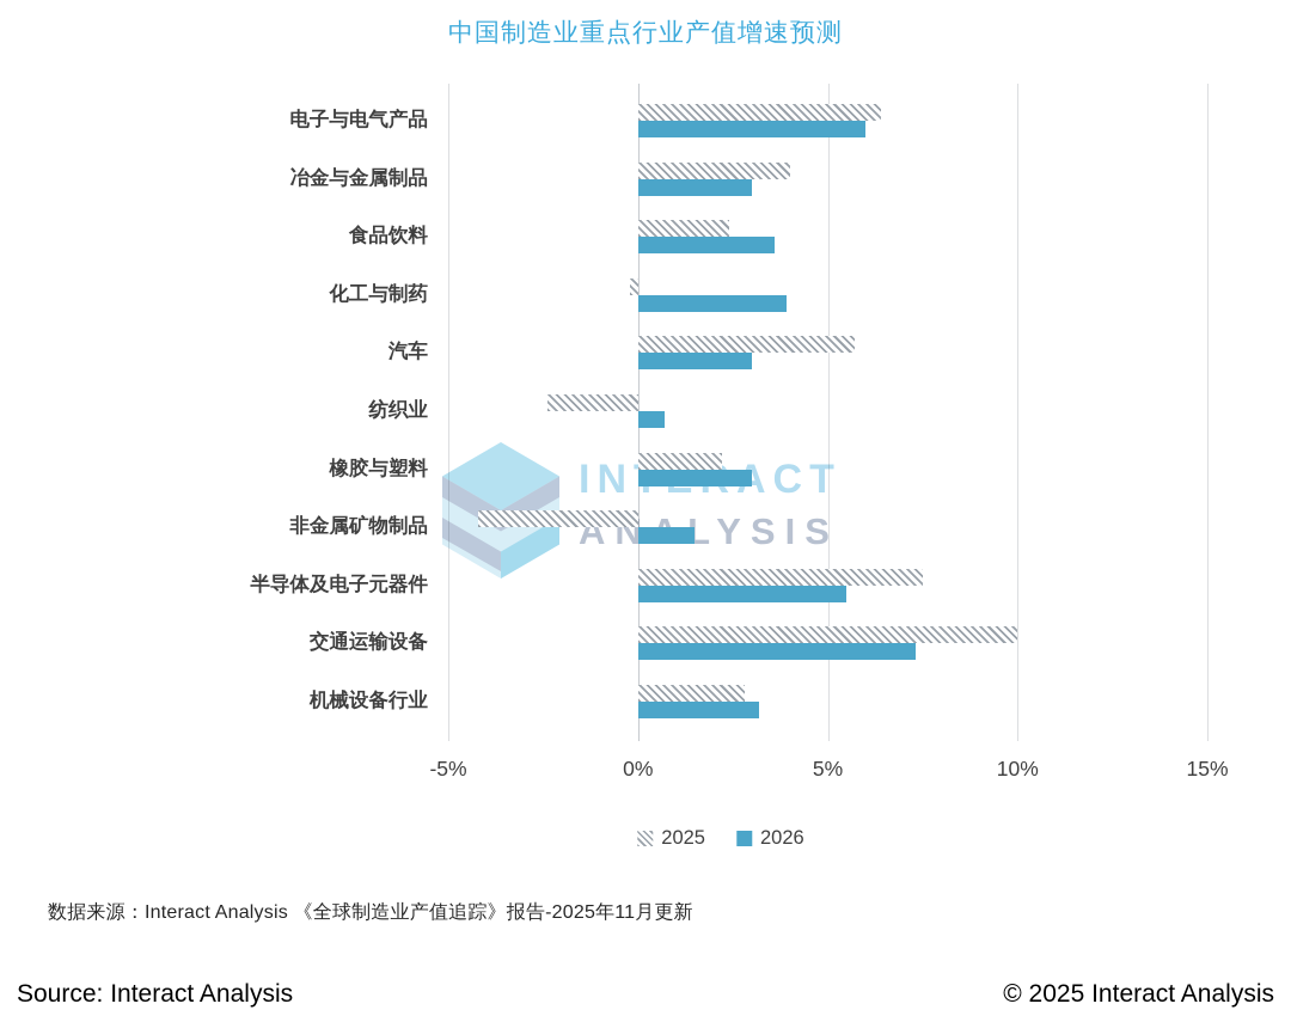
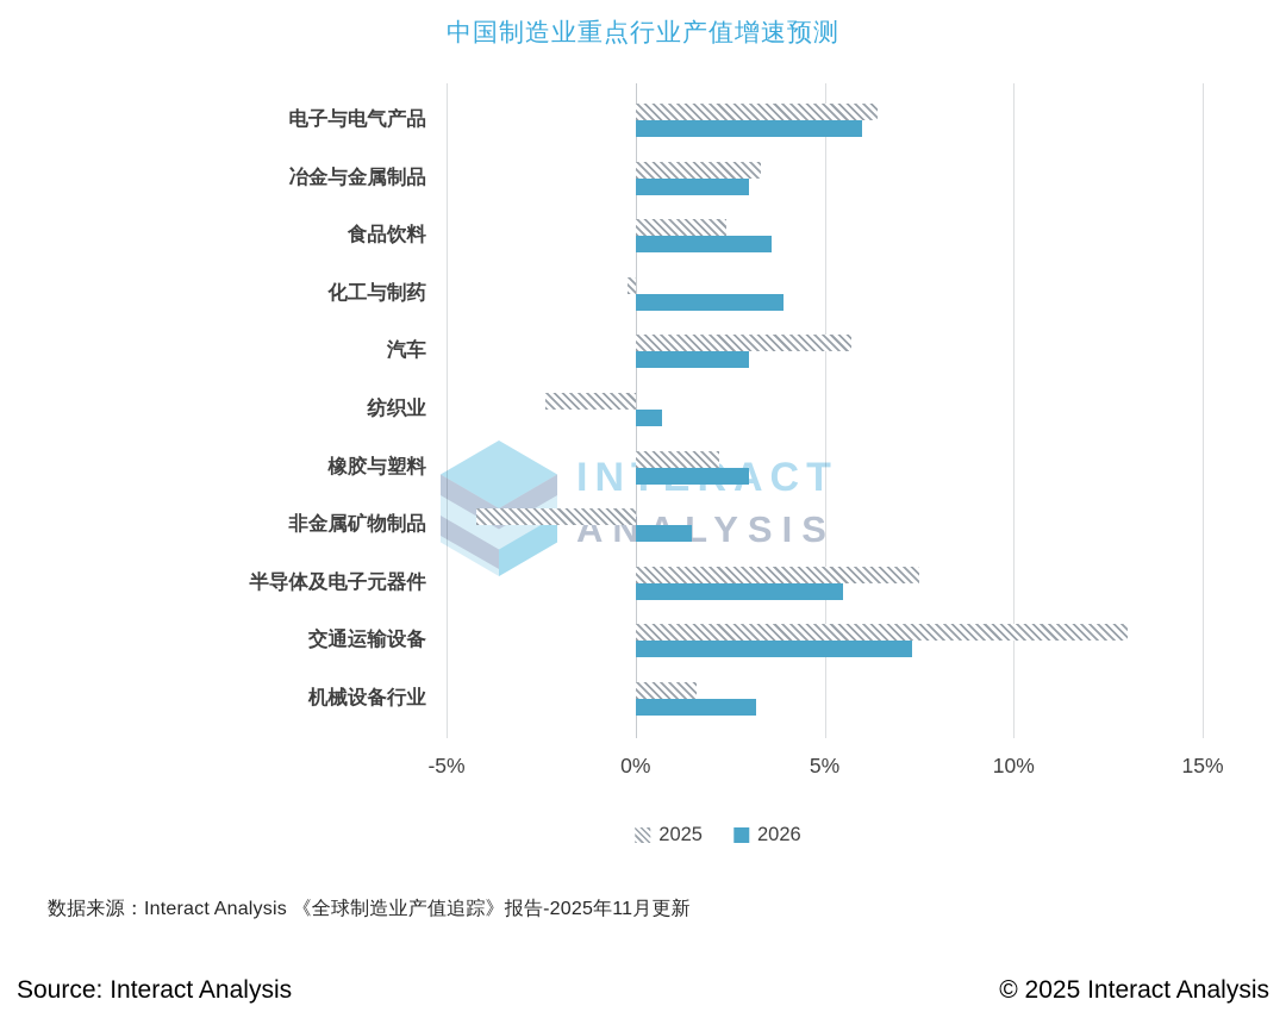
2025/冶金与金属制品: 4.0% -> 3.3%
2025/交通运输设备: 10.0% -> 13.0%
2025/机械设备行业: 2.8% -> 1.6%
